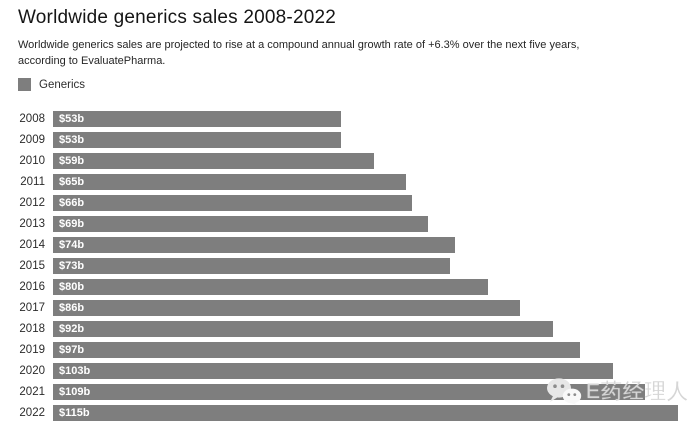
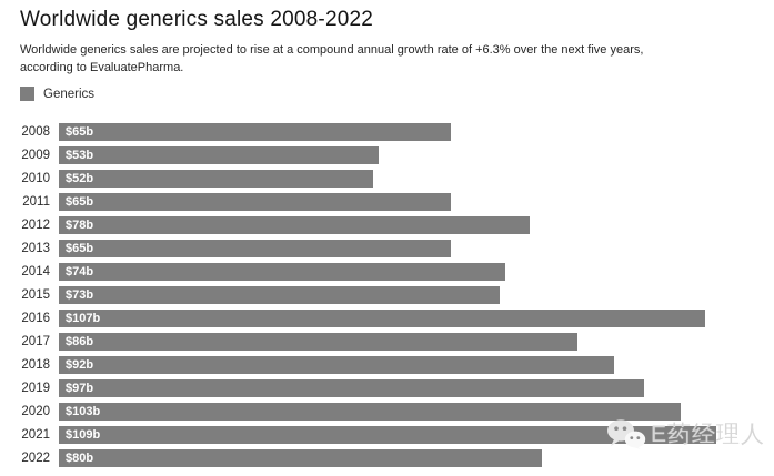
2008: $53b -> $65b
2010: $59b -> $52b
2012: $66b -> $78b
2013: $69b -> $65b
2016: $80b -> $107b
2022: $115b -> $80b
